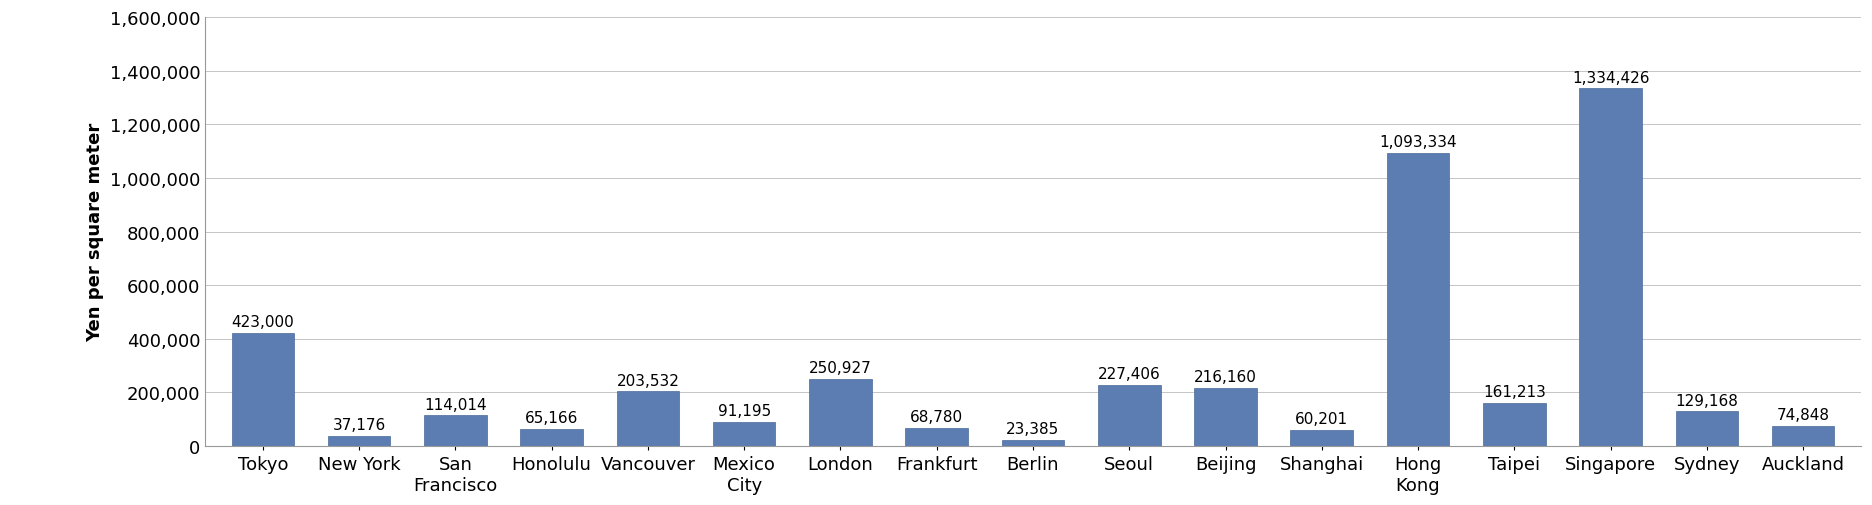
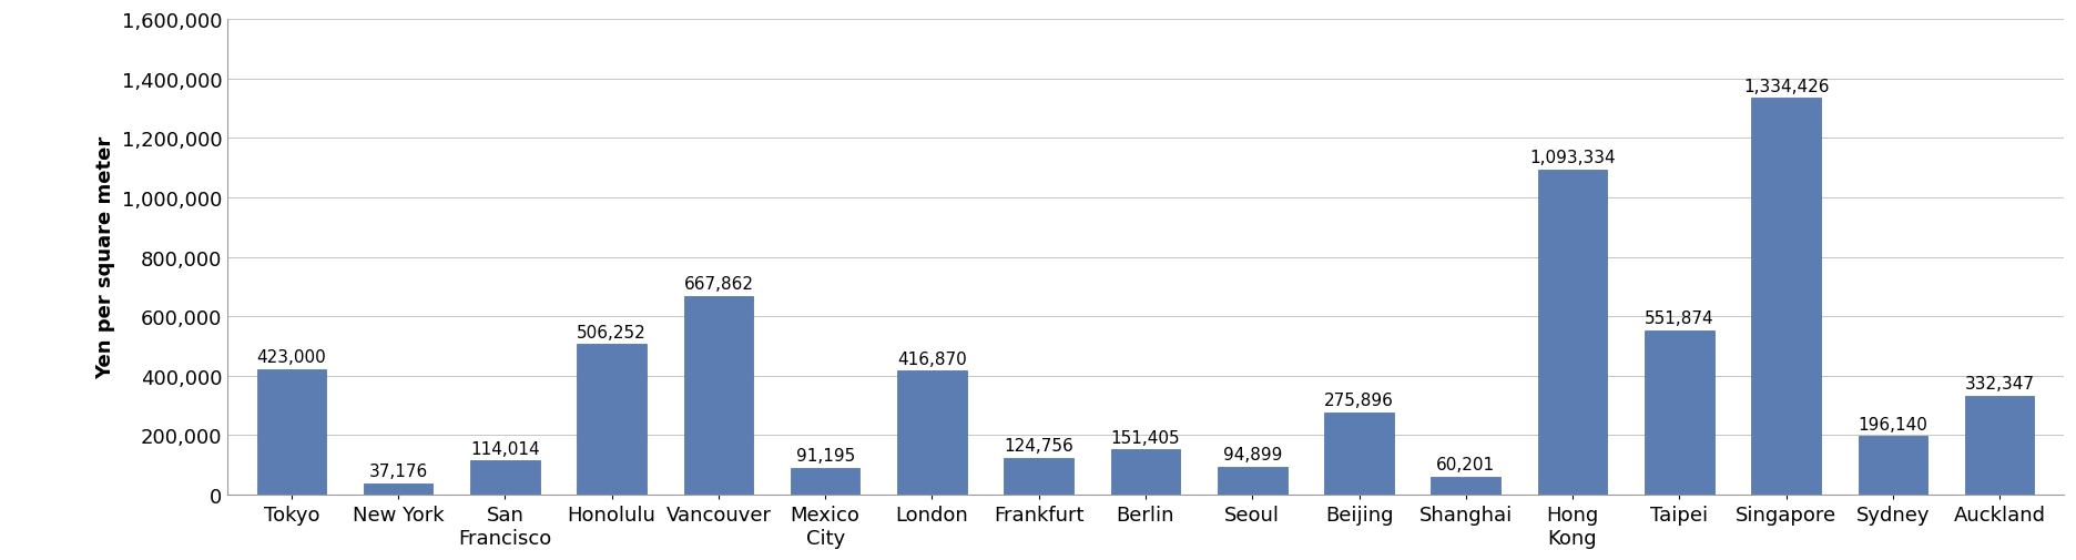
Honolulu: 65,166 -> 506,252
Vancouver: 203,532 -> 667,862
London: 250,927 -> 416,870
Frankfurt: 68,780 -> 124,756
Berlin: 23,385 -> 151,405
Seoul: 227,406 -> 94,899
Beijing: 216,160 -> 275,896
Taipei: 161,213 -> 551,874
Sydney: 129,168 -> 196,140
Auckland: 74,848 -> 332,347
